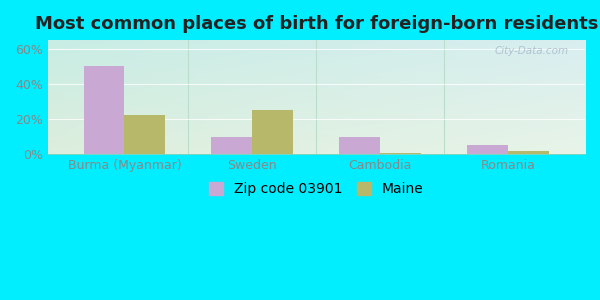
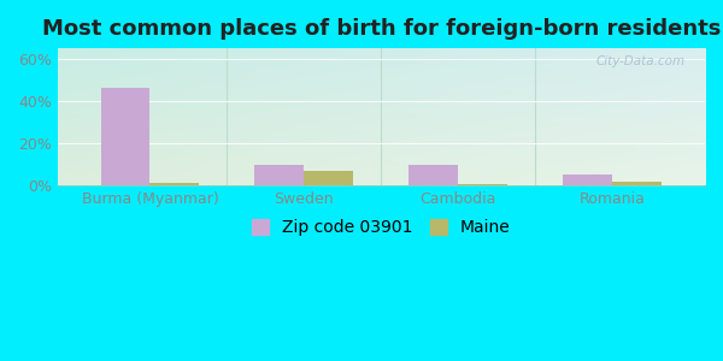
Zip code 03901/Burma (Myanmar): 50% -> 46%
Maine/Burma (Myanmar): 22% -> 1%
Maine/Sweden: 25% -> 7%
